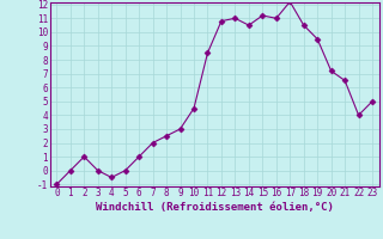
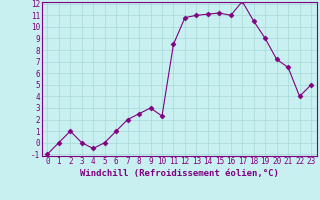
10: 4.5 -> 2.3
14: 10.5 -> 11.1
19: 9.5 -> 9.0
